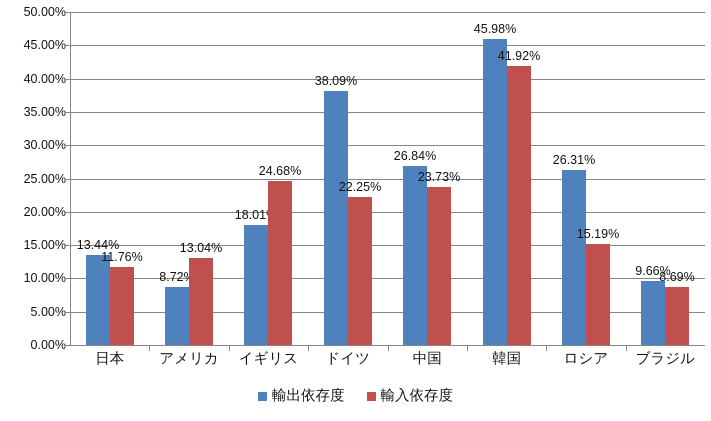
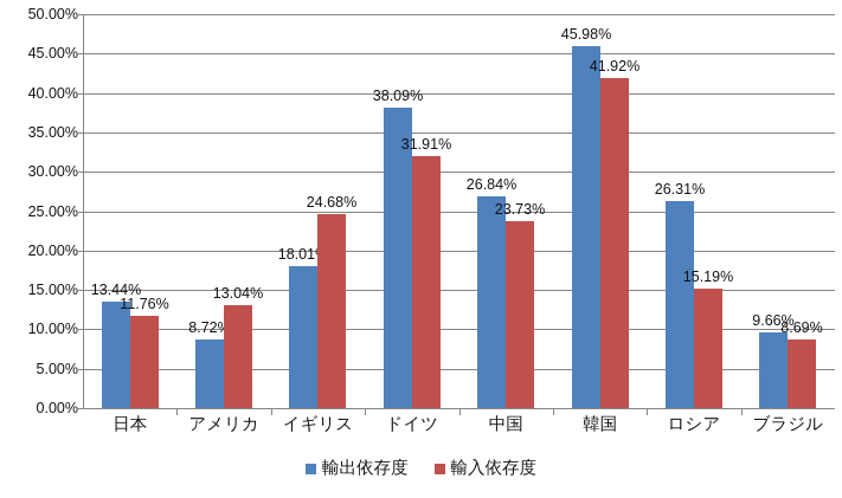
輸入依存度/ドイツ: 22.25% -> 31.91%
